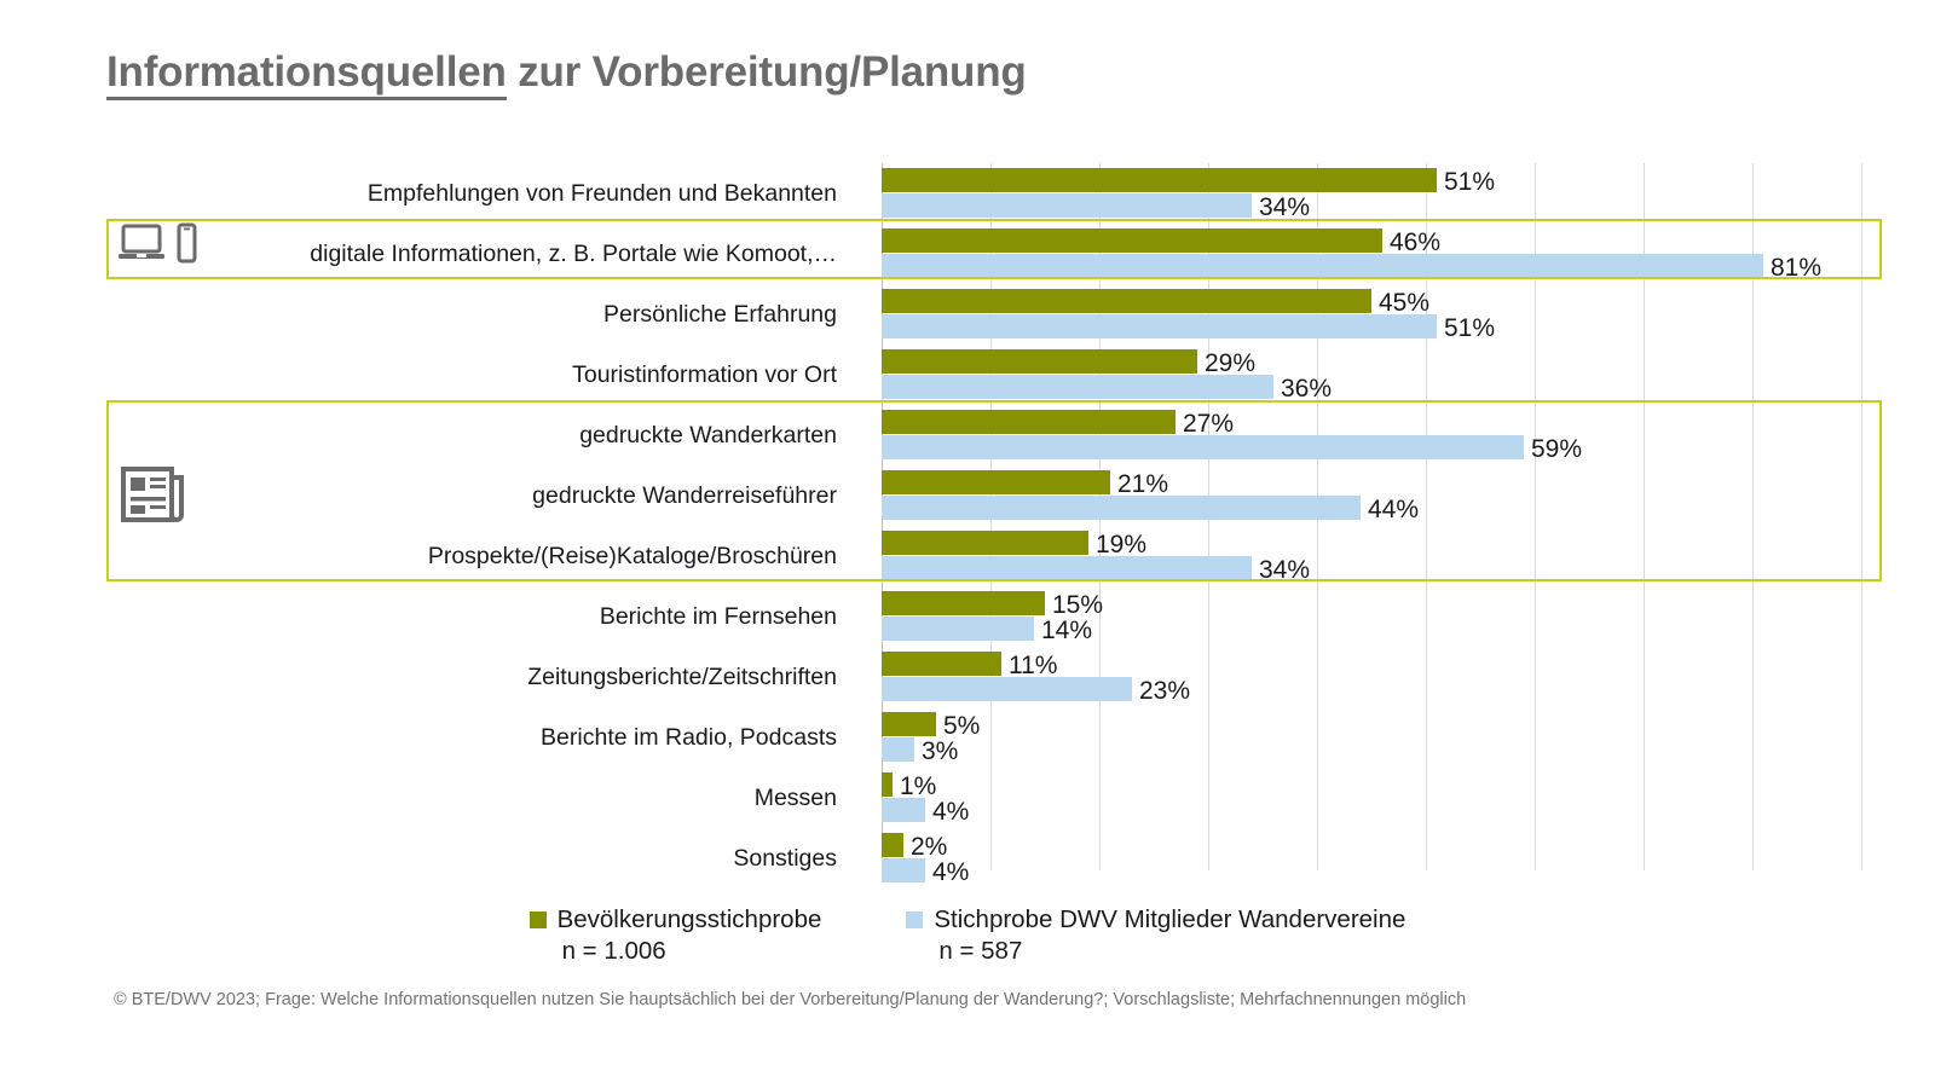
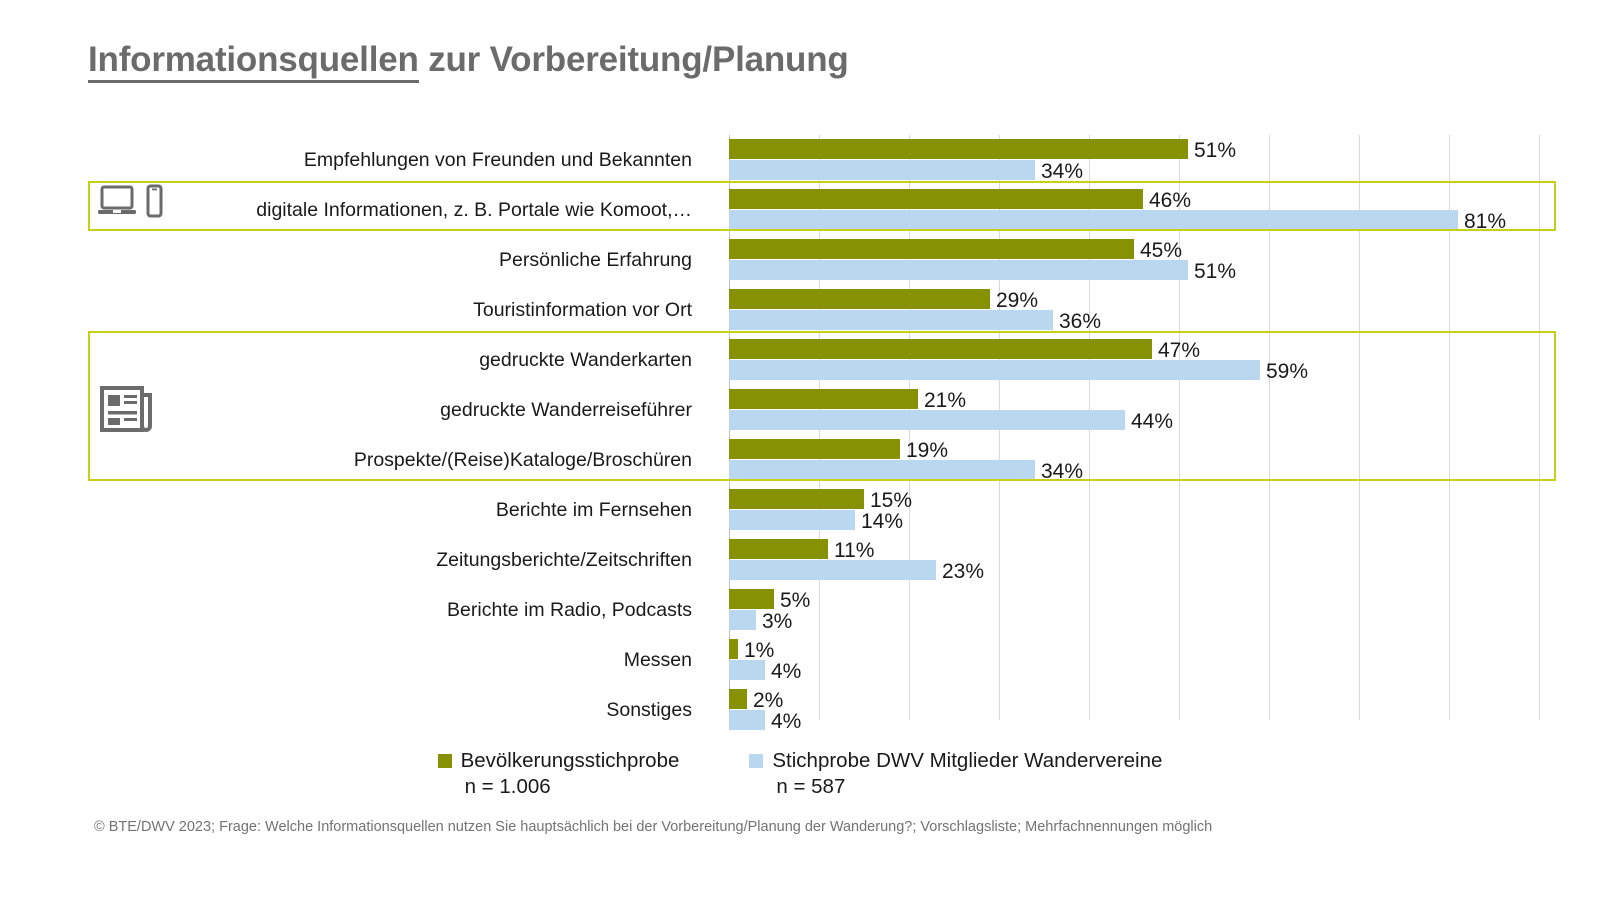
Bevölkerungsstichprobe/gedruckte Wanderkarten: 27% -> 47%
